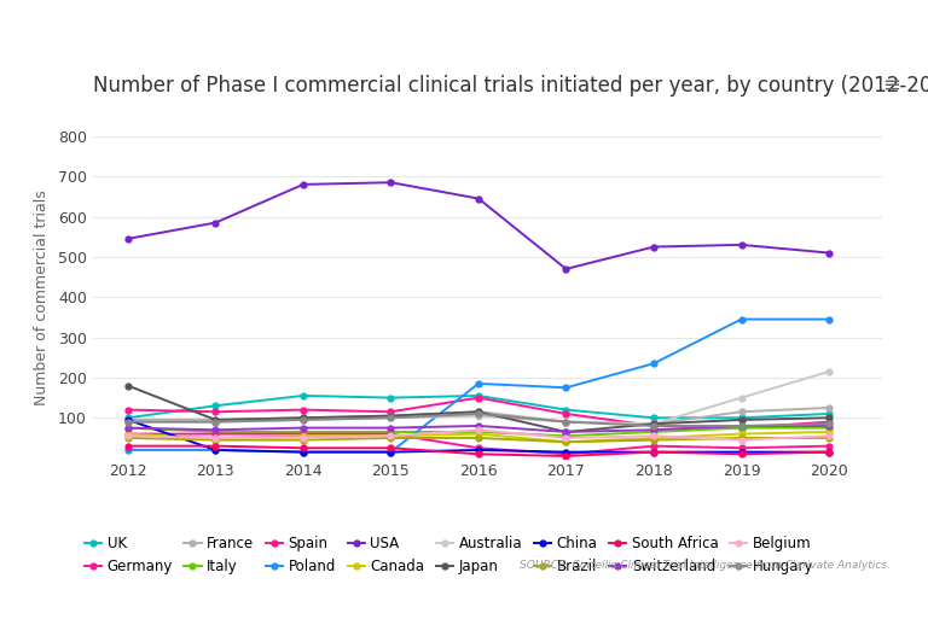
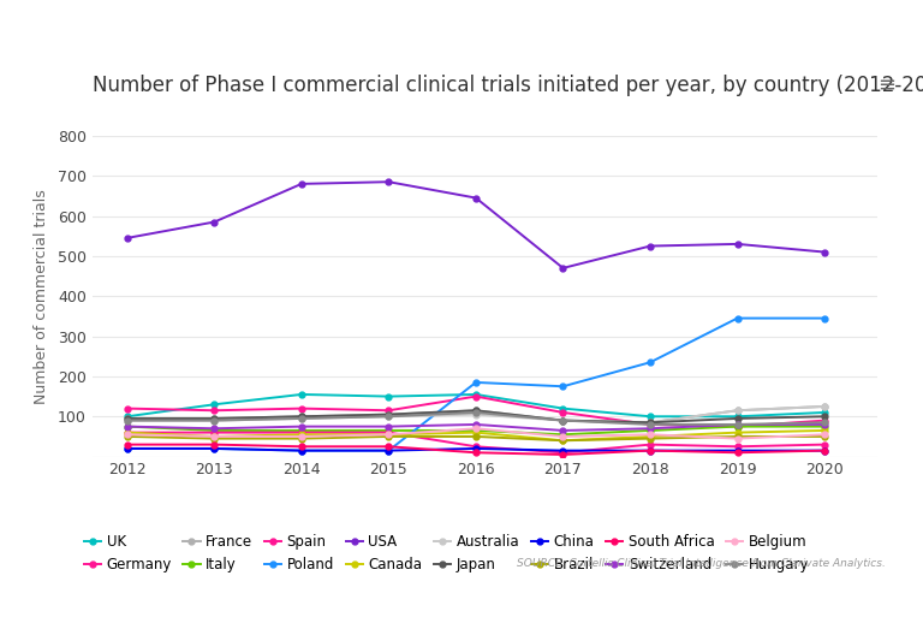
Japan/2012: 180 -> 95
China/2012: 95 -> 20
Japan/2017: 65 -> 90
Australia/2019: 150 -> 115
Australia/2020: 215 -> 125
